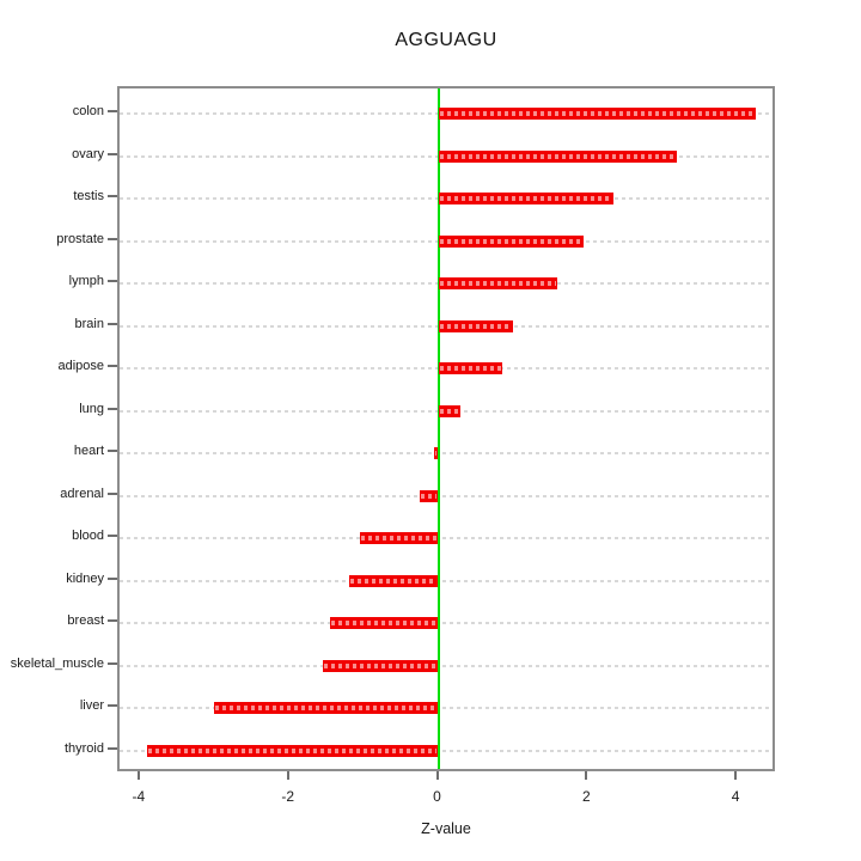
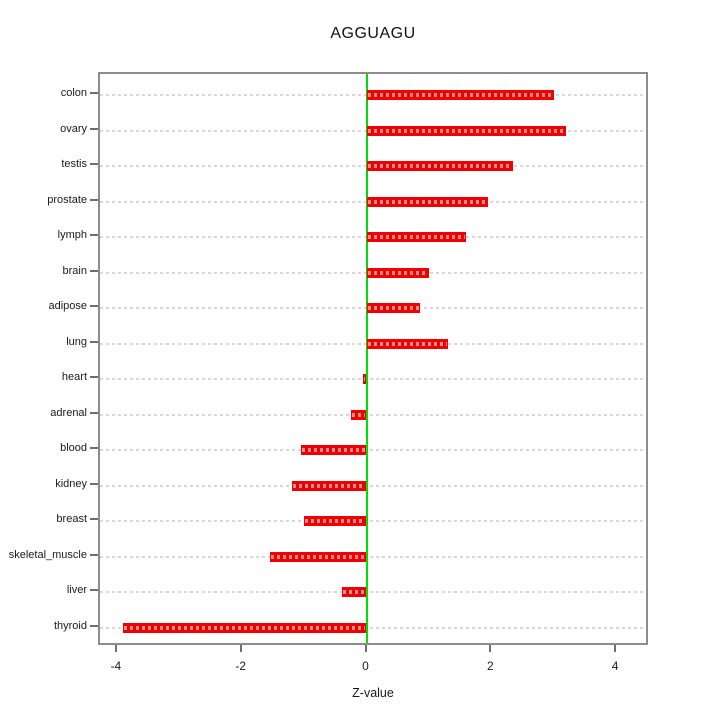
colon: 4.2 -> 3.0
lung: 0.3 -> 1.3
breast: -1.4 -> -1.0
liver: -3.0 -> -0.4
